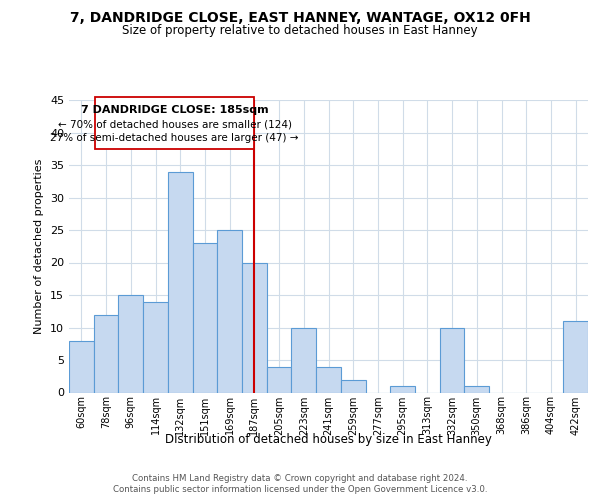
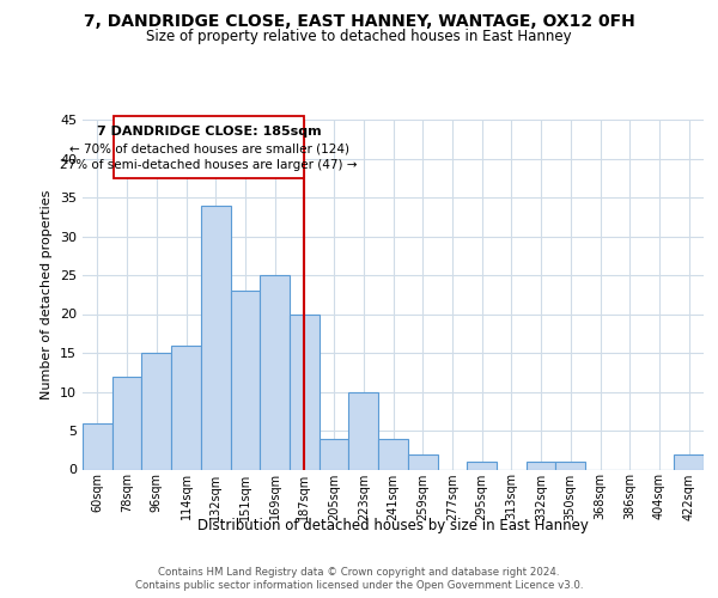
60sqm: 8 -> 6
114sqm: 14 -> 16
332sqm: 10 -> 1
422sqm: 11 -> 2
